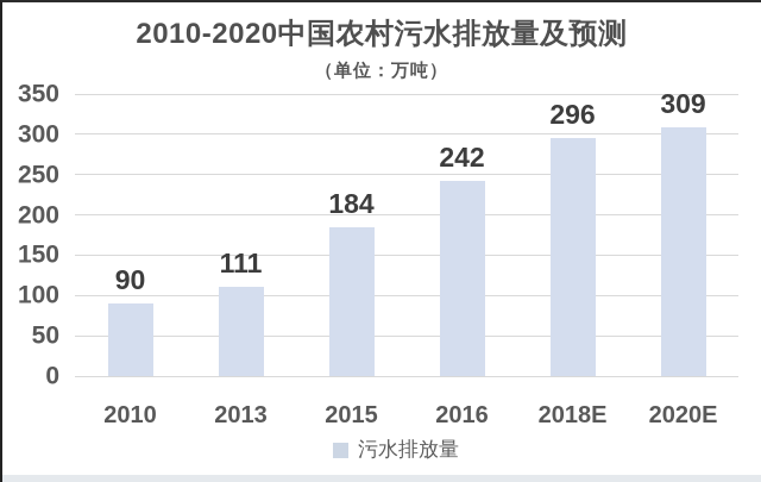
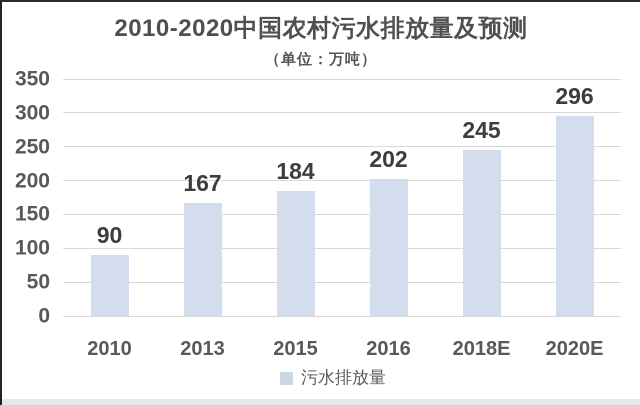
2013: 111 -> 167
2016: 242 -> 202
2018E: 296 -> 245
2020E: 309 -> 296
